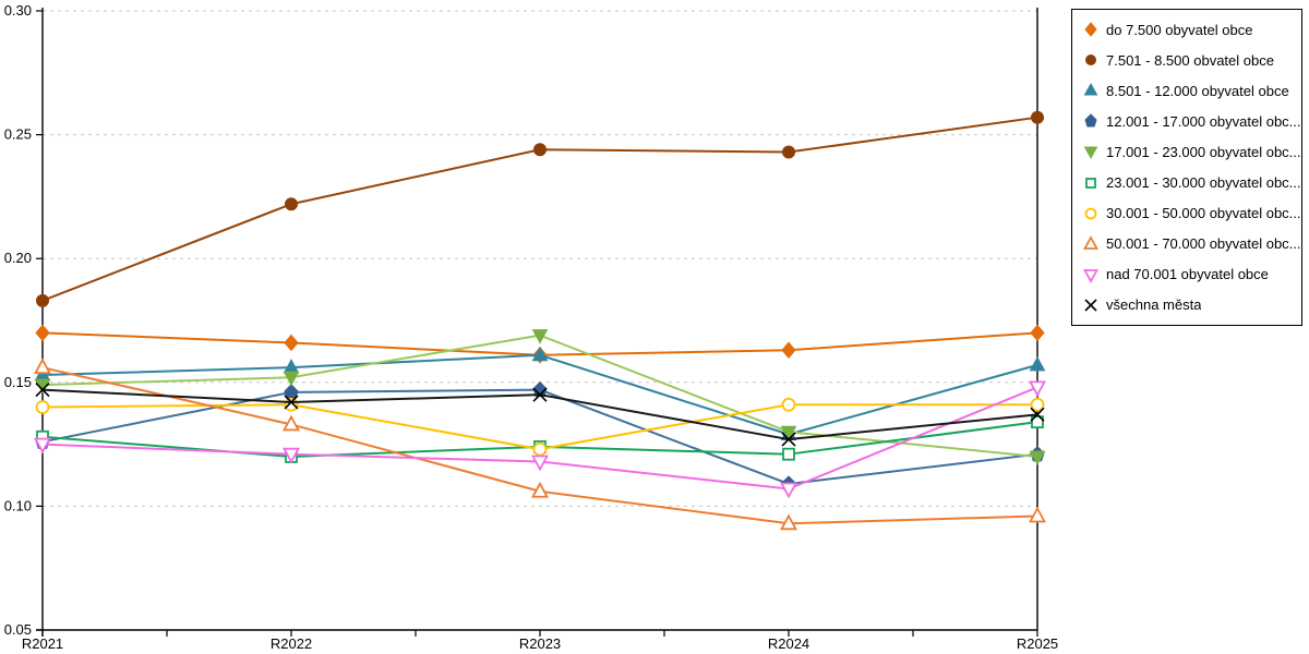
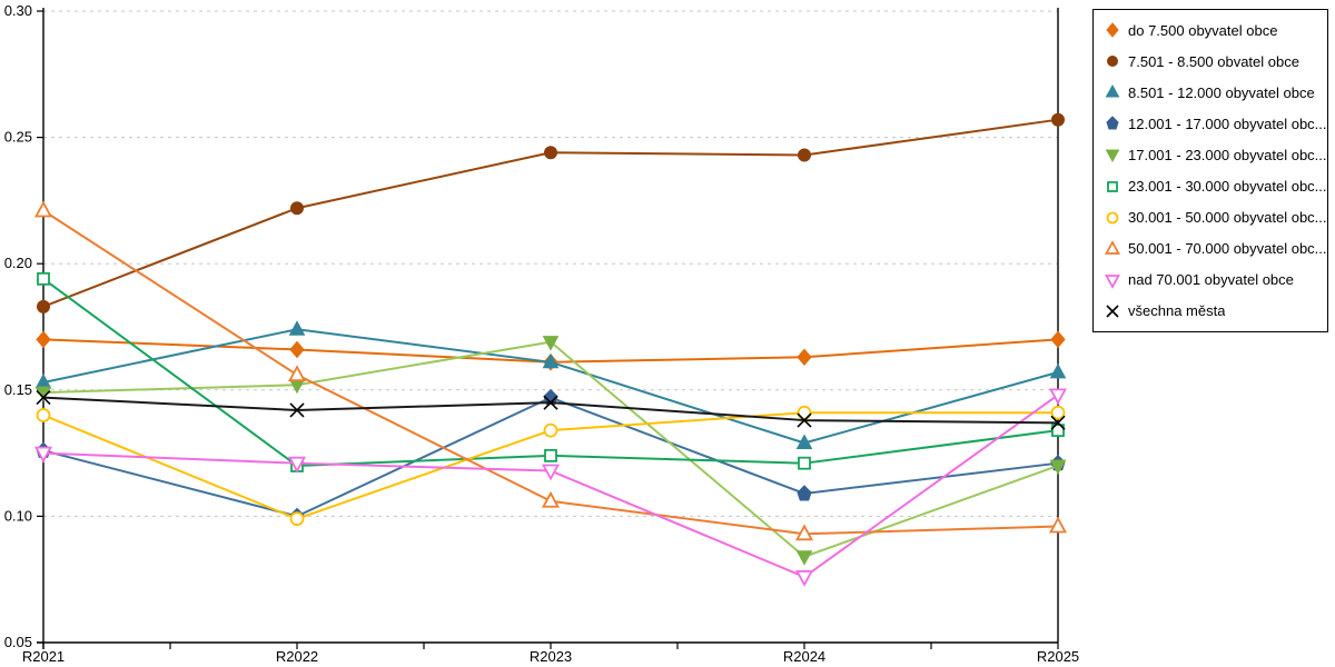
23.001 - 30.000 obyvatel obc.../R2021: 0.128 -> 0.194
50.001 - 70.000 obyvatel obc.../R2021: 0.156 -> 0.221
8.501 - 12.000 obyvatel obce/R2022: 0.156 -> 0.174
12.001 - 17.000 obyvatel obc.../R2022: 0.146 -> 0.100
30.001 - 50.000 obyvatel obc.../R2022: 0.141 -> 0.099
50.001 - 70.000 obyvatel obc.../R2022: 0.133 -> 0.156
30.001 - 50.000 obyvatel obc.../R2023: 0.123 -> 0.134
17.001 - 23.000 obyvatel obc.../R2024: 0.130 -> 0.084
nad 70.001 obyvatel obce/R2024: 0.107 -> 0.076
všechna města/R2024: 0.127 -> 0.138
